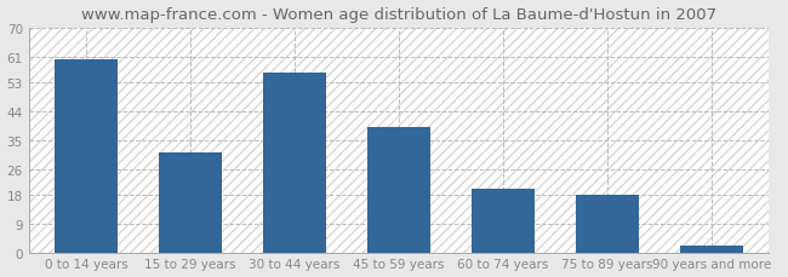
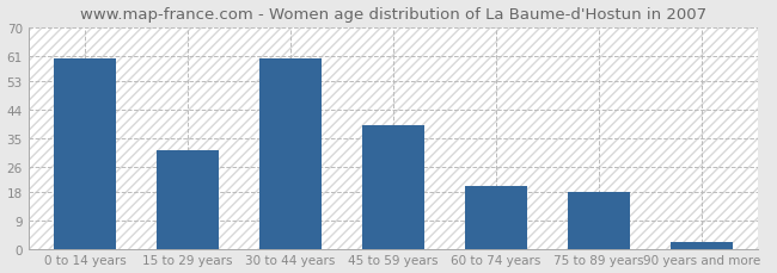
30 to 44 years: 56 -> 60
